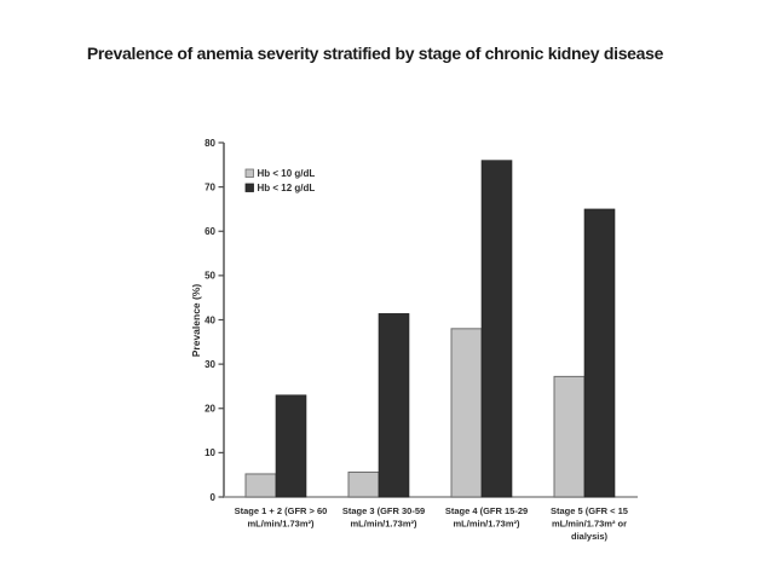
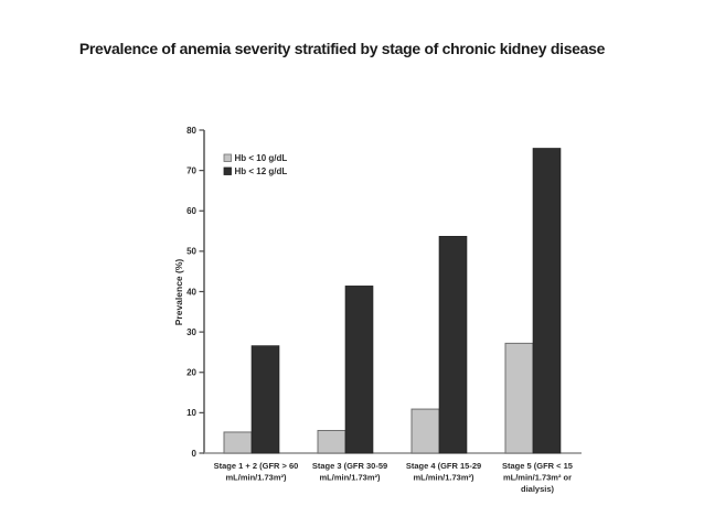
Hb < 12 g/dL/Stage 1 + 2 (GFR > 60 mL/min/1.73m²): 23 -> 27
Hb < 10 g/dL/Stage 4 (GFR 15-29 mL/min/1.73m²): 38 -> 11
Hb < 12 g/dL/Stage 4 (GFR 15-29 mL/min/1.73m²): 76 -> 54
Hb < 12 g/dL/Stage 5 (GFR < 15 mL/min/1.73m² or dialysis): 65 -> 76
